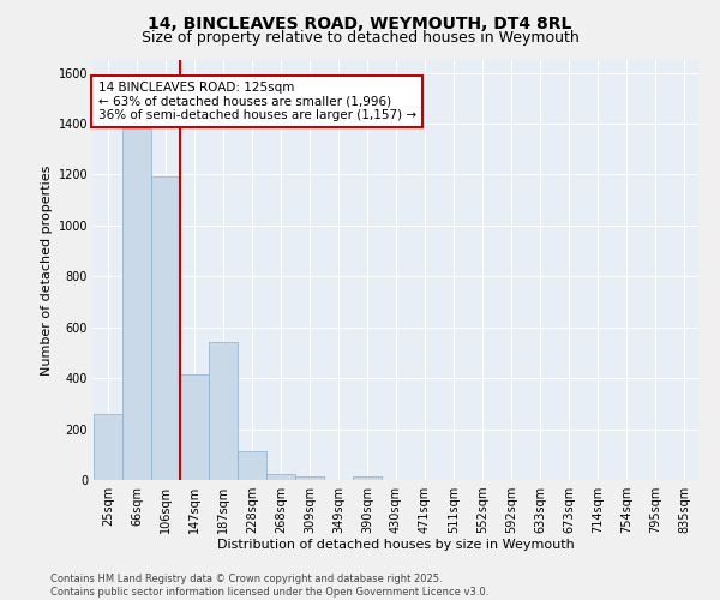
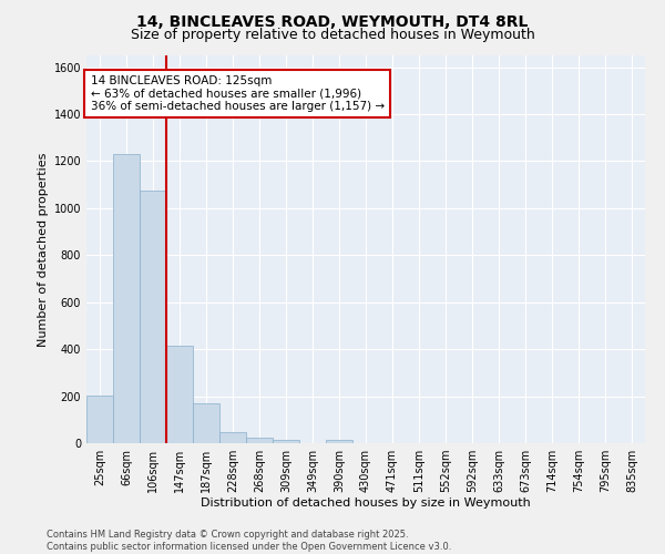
25sqm: 260 -> 205
66sqm: 1380 -> 1230
106sqm: 1195 -> 1075
187sqm: 540 -> 172
228sqm: 115 -> 47
